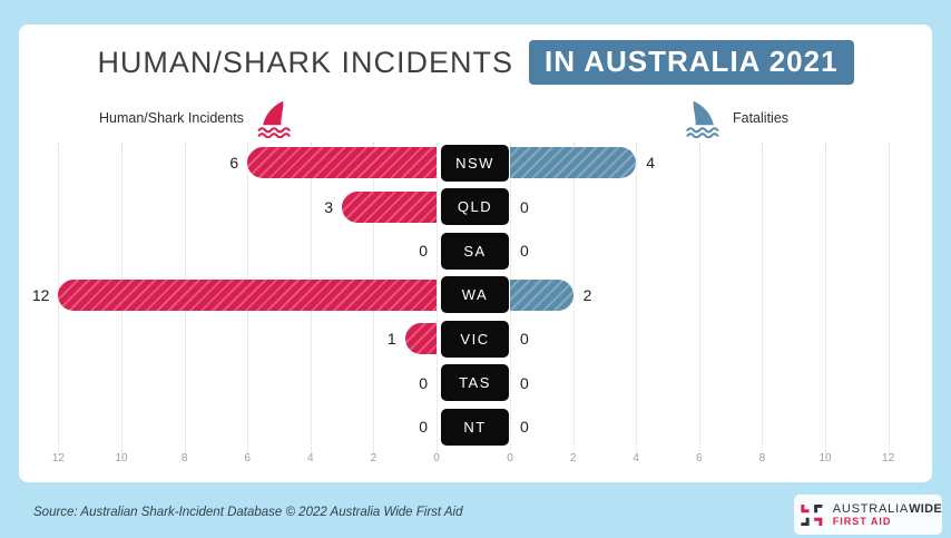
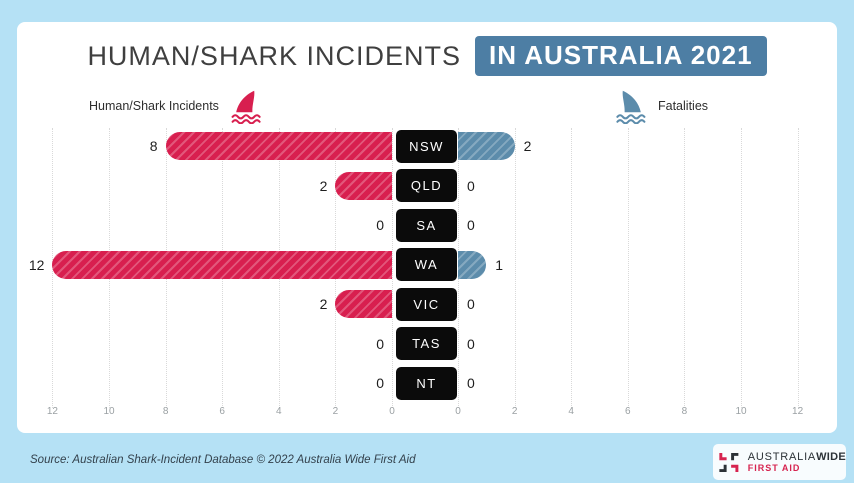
Human/Shark Incidents/NSW: 6 -> 8
Fatalities/NSW: 4 -> 2
Human/Shark Incidents/QLD: 3 -> 2
Fatalities/WA: 2 -> 1
Human/Shark Incidents/VIC: 1 -> 2
